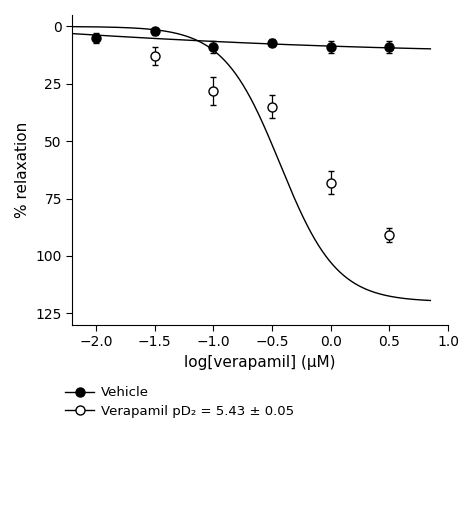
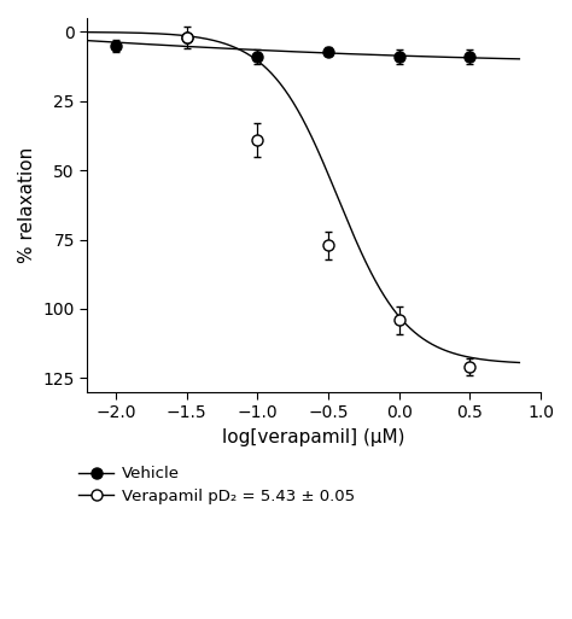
Verapamil pD₂ = 5.43 ± 0.05/−1.5: 13 -> 2
Verapamil pD₂ = 5.43 ± 0.05/−1.0: 28 -> 39
Verapamil pD₂ = 5.43 ± 0.05/−0.5: 35 -> 77
Verapamil pD₂ = 5.43 ± 0.05/0.0: 68 -> 104
Verapamil pD₂ = 5.43 ± 0.05/0.5: 91 -> 121
